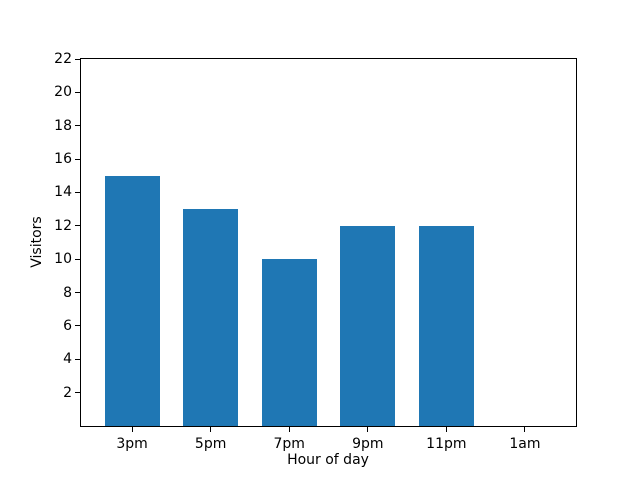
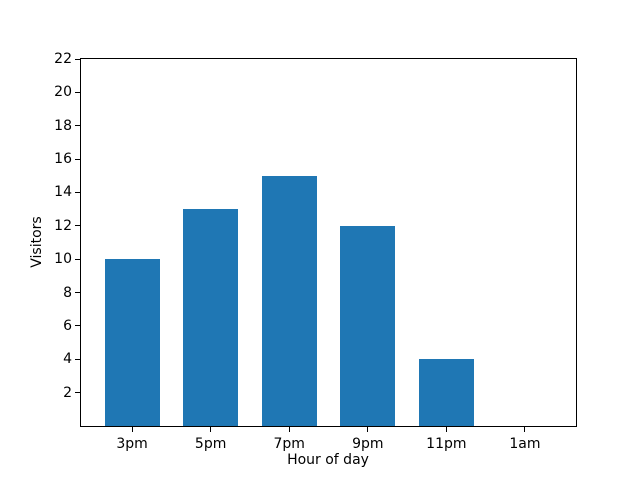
3pm: 15 -> 10
7pm: 10 -> 15
11pm: 12 -> 4
